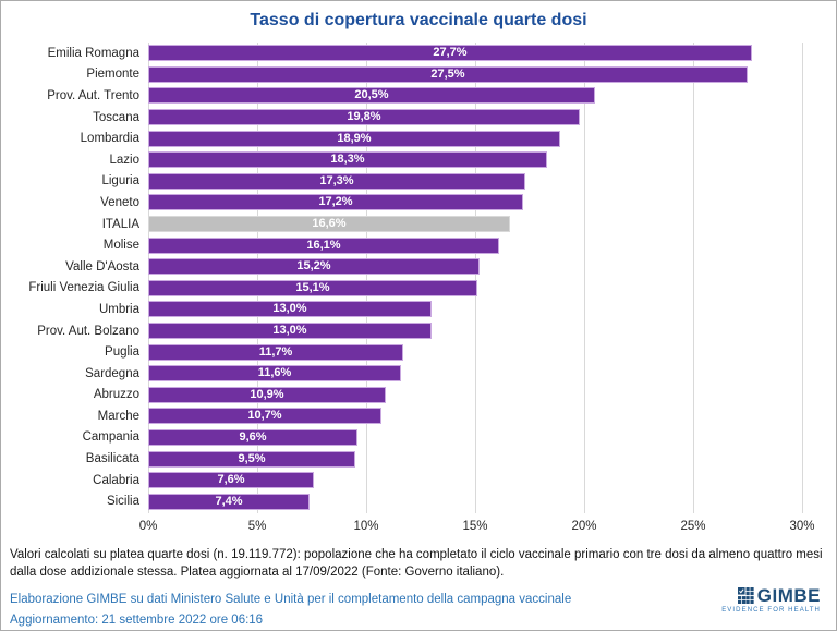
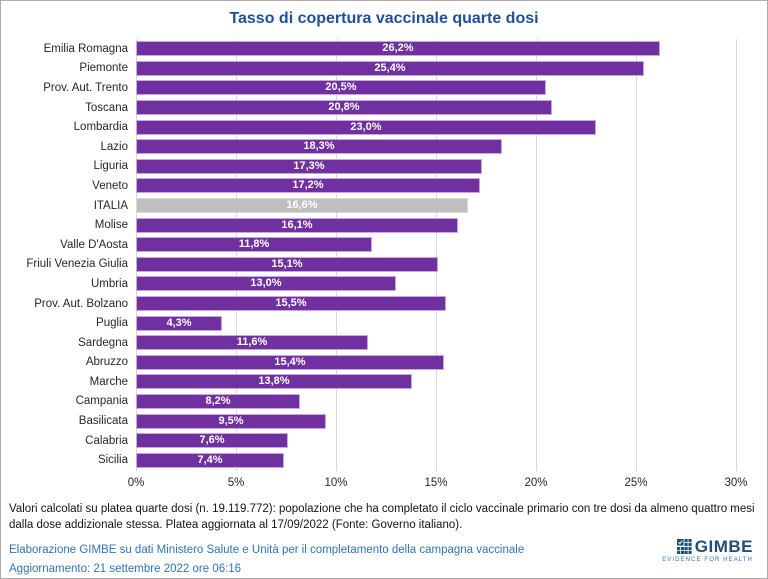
Emilia Romagna: 27,7% -> 26,2%
Piemonte: 27,5% -> 25,4%
Toscana: 19,8% -> 20,8%
Lombardia: 18,9% -> 23,0%
Valle D'Aosta: 15,2% -> 11,8%
Prov. Aut. Bolzano: 13,0% -> 15,5%
Puglia: 11,7% -> 4,3%
Abruzzo: 10,9% -> 15,4%
Marche: 10,7% -> 13,8%
Campania: 9,6% -> 8,2%
